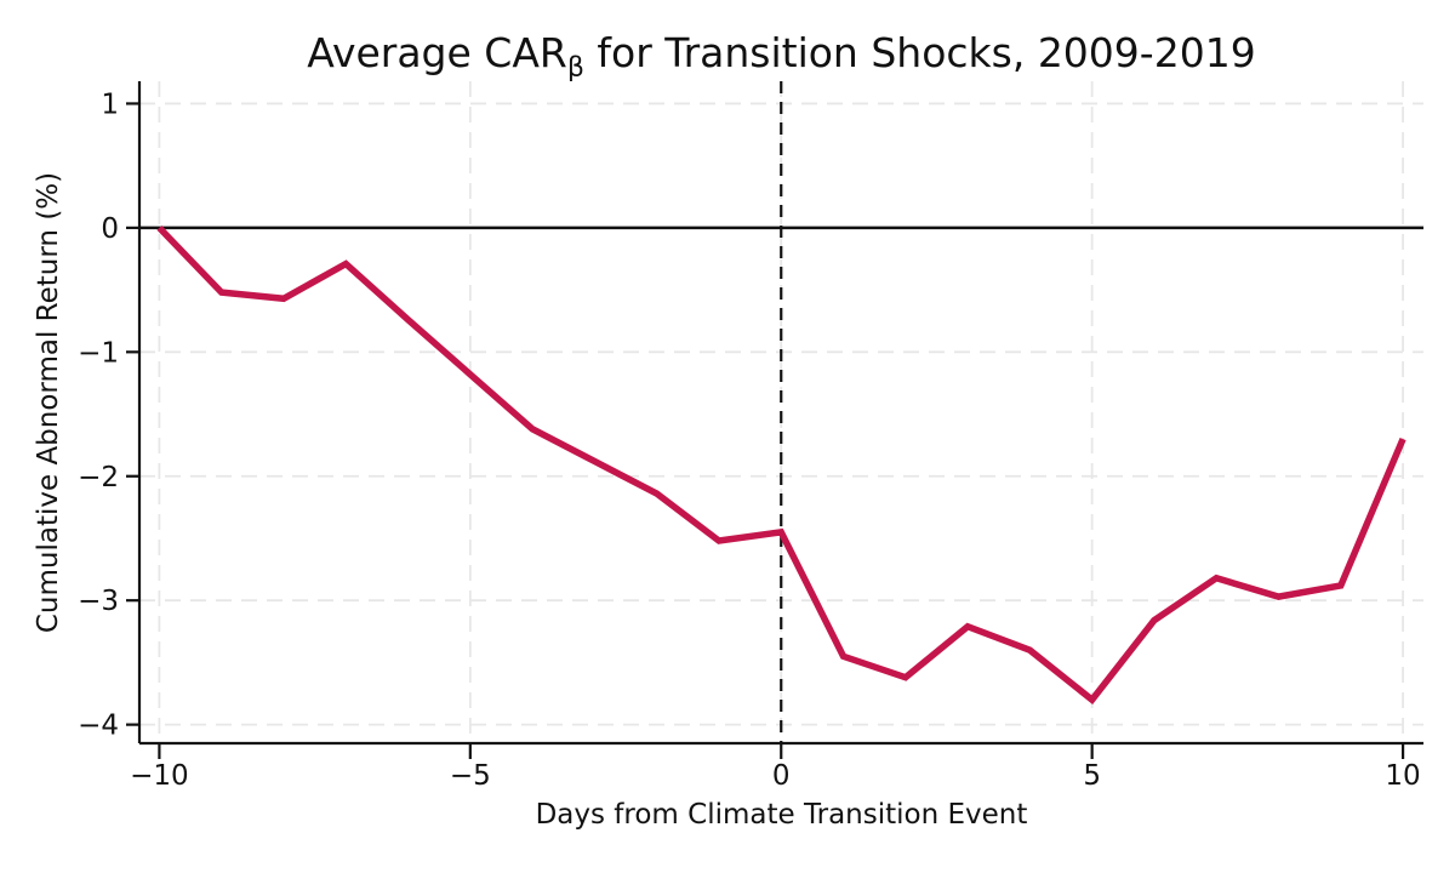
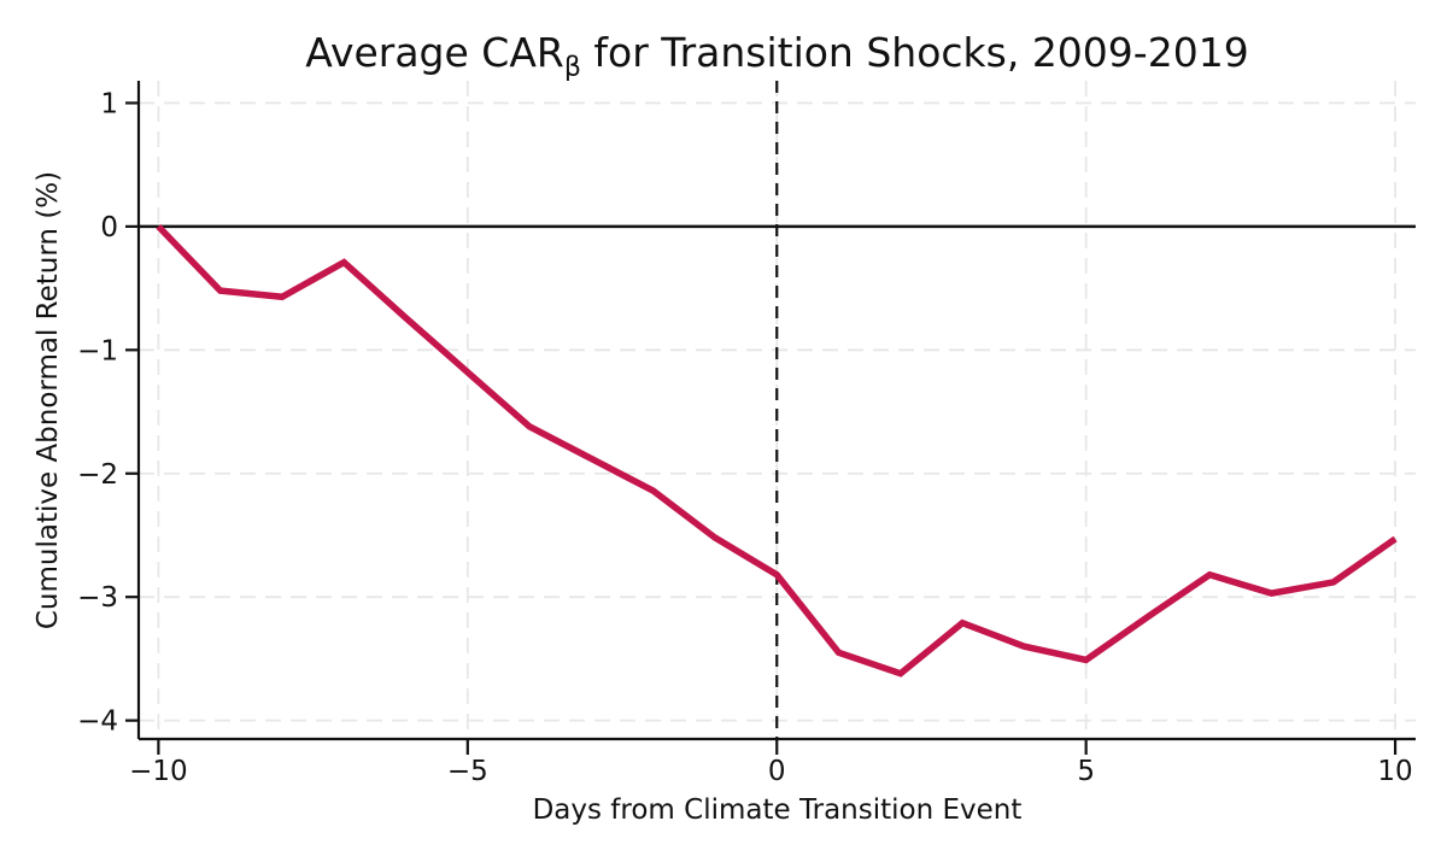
0: -2.45 -> -2.82
5: -3.80 -> -3.51
10: -1.70 -> -2.53
